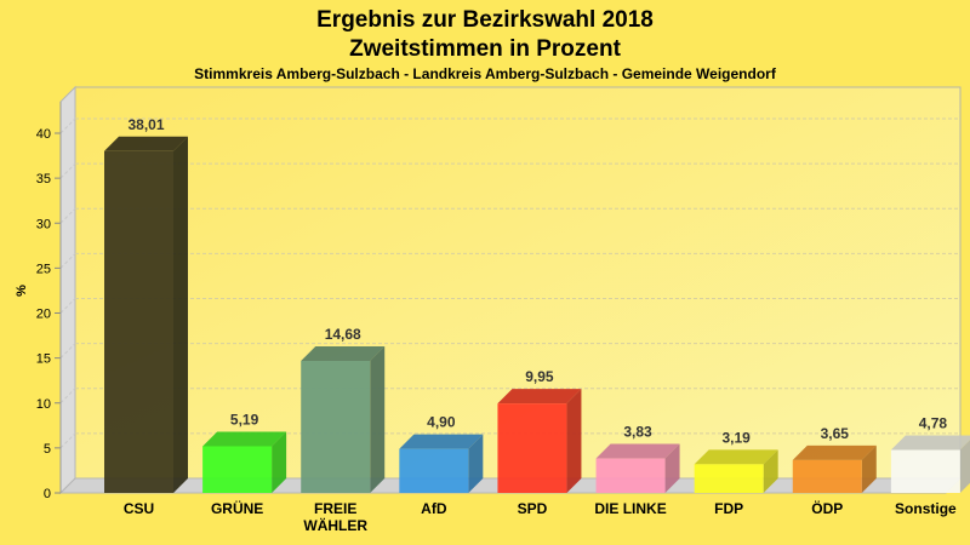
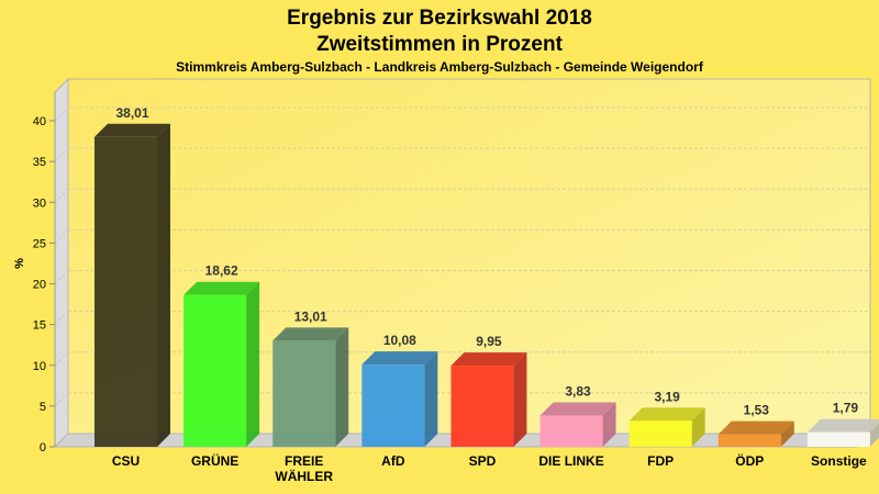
GRÜNE: 5,19 -> 18,62
FREIE WÄHLER: 14,68 -> 13,01
AfD: 4,90 -> 10,08
ÖDP: 3,65 -> 1,53
Sonstige: 4,78 -> 1,79
